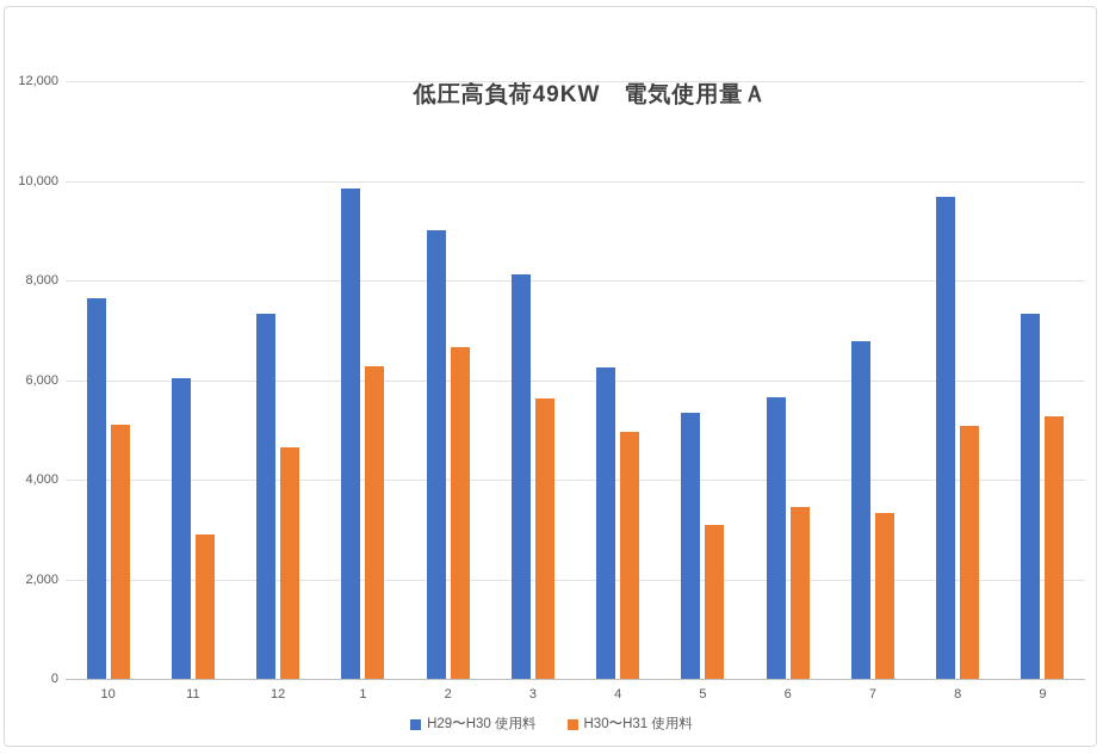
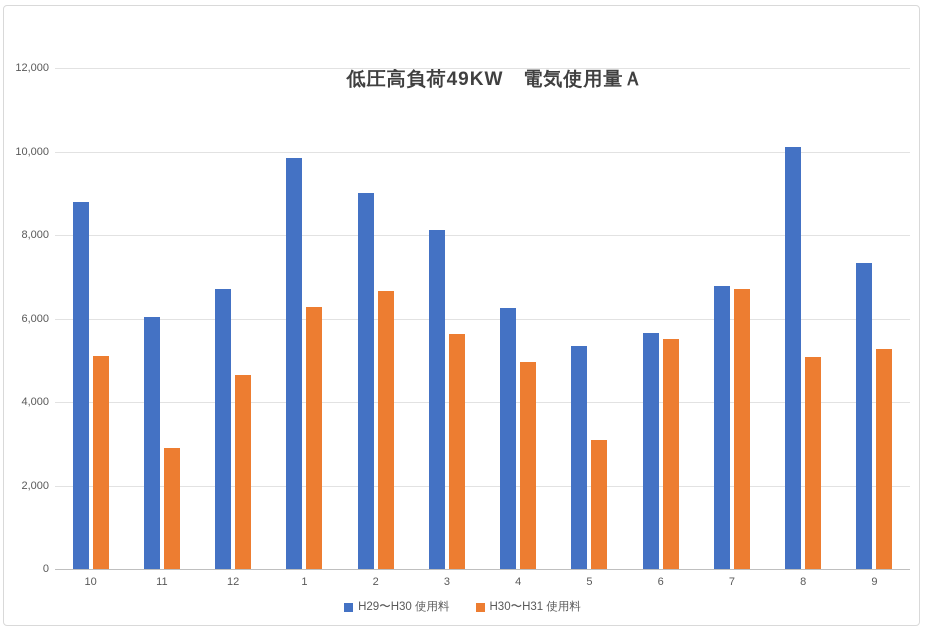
H29〜H30 使用料/10: 7600 -> 8800
H29〜H30 使用料/12: 7300 -> 6700
H30〜H31 使用料/6: 3400 -> 5500
H30〜H31 使用料/7: 3300 -> 6700
H29〜H30 使用料/8: 9700 -> 10100
